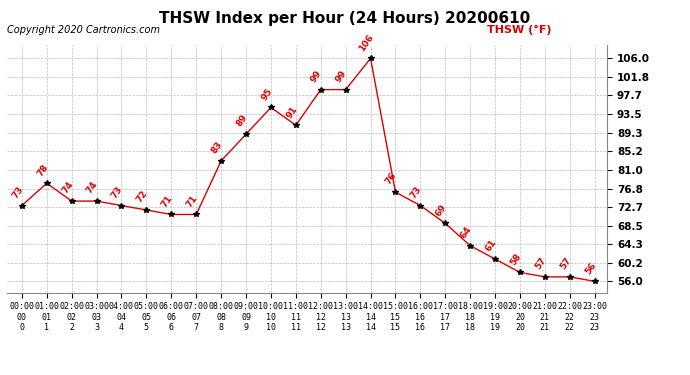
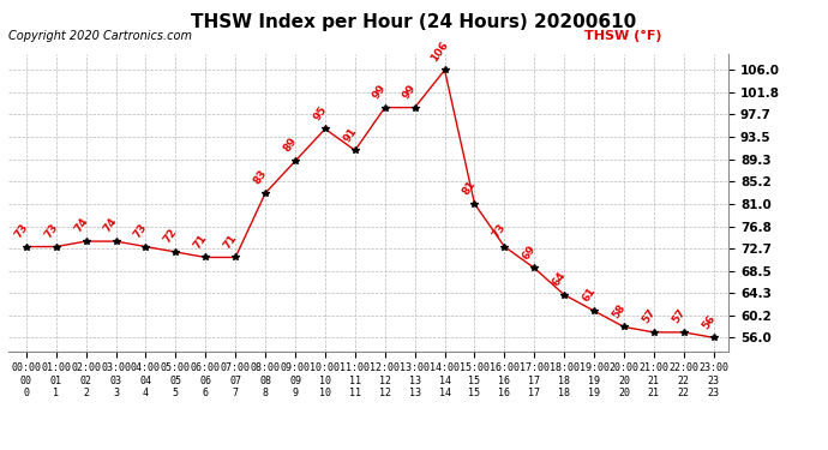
01:00 01 1: 78 -> 73
15:00 15 15: 76 -> 81
